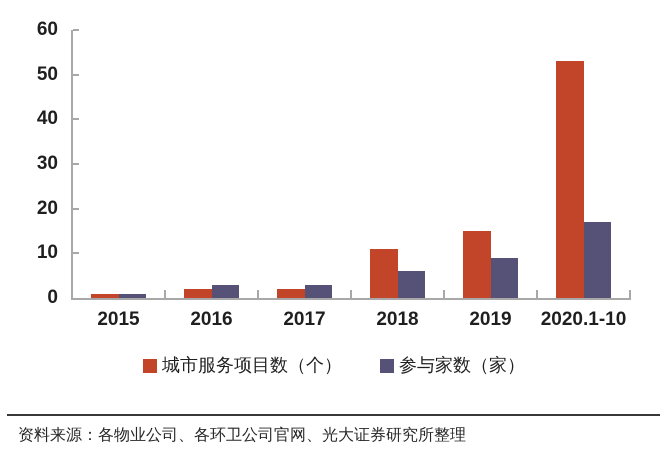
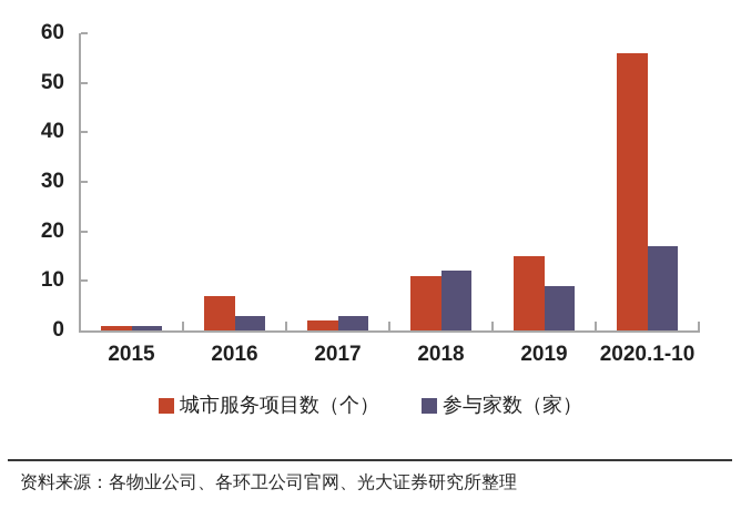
城市服务项目数（个）/2016: 2 -> 7
参与家数（家）/2018: 6 -> 12
城市服务项目数（个）/2020.1-10: 53 -> 56
